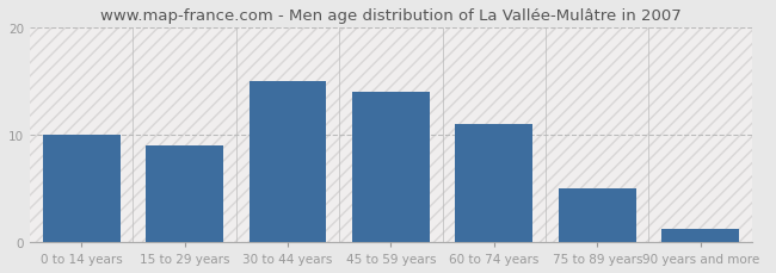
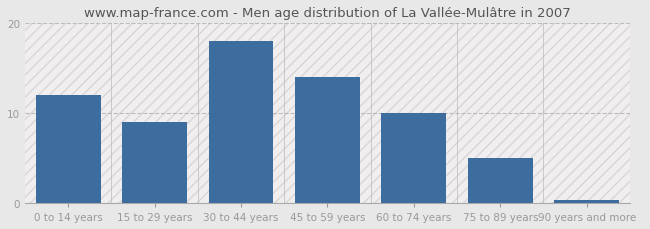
0 to 14 years: 10.0 -> 12.0
30 to 44 years: 15.0 -> 18.0
60 to 74 years: 11.0 -> 10.0
90 years and more: 1.2 -> 0.3
